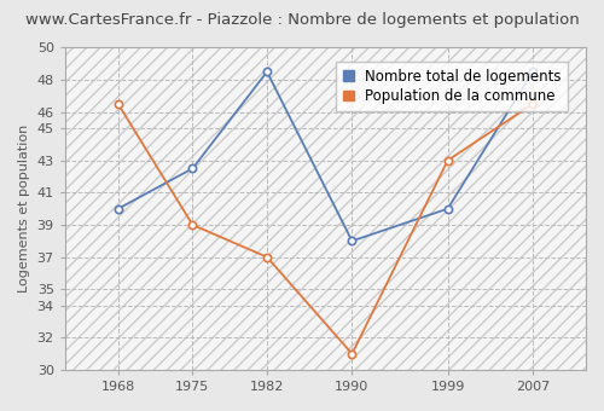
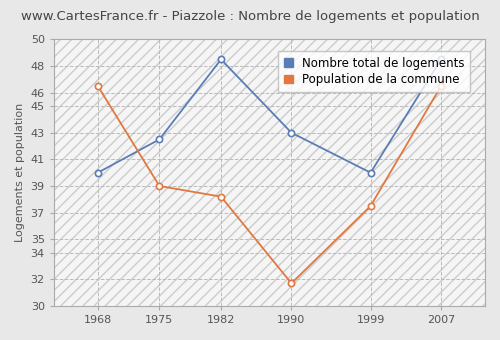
Population de la commune/1982: 37.0 -> 38.2
Nombre total de logements/1990: 38.0 -> 43.0
Population de la commune/1990: 31.0 -> 31.7
Population de la commune/1999: 43.0 -> 37.5
